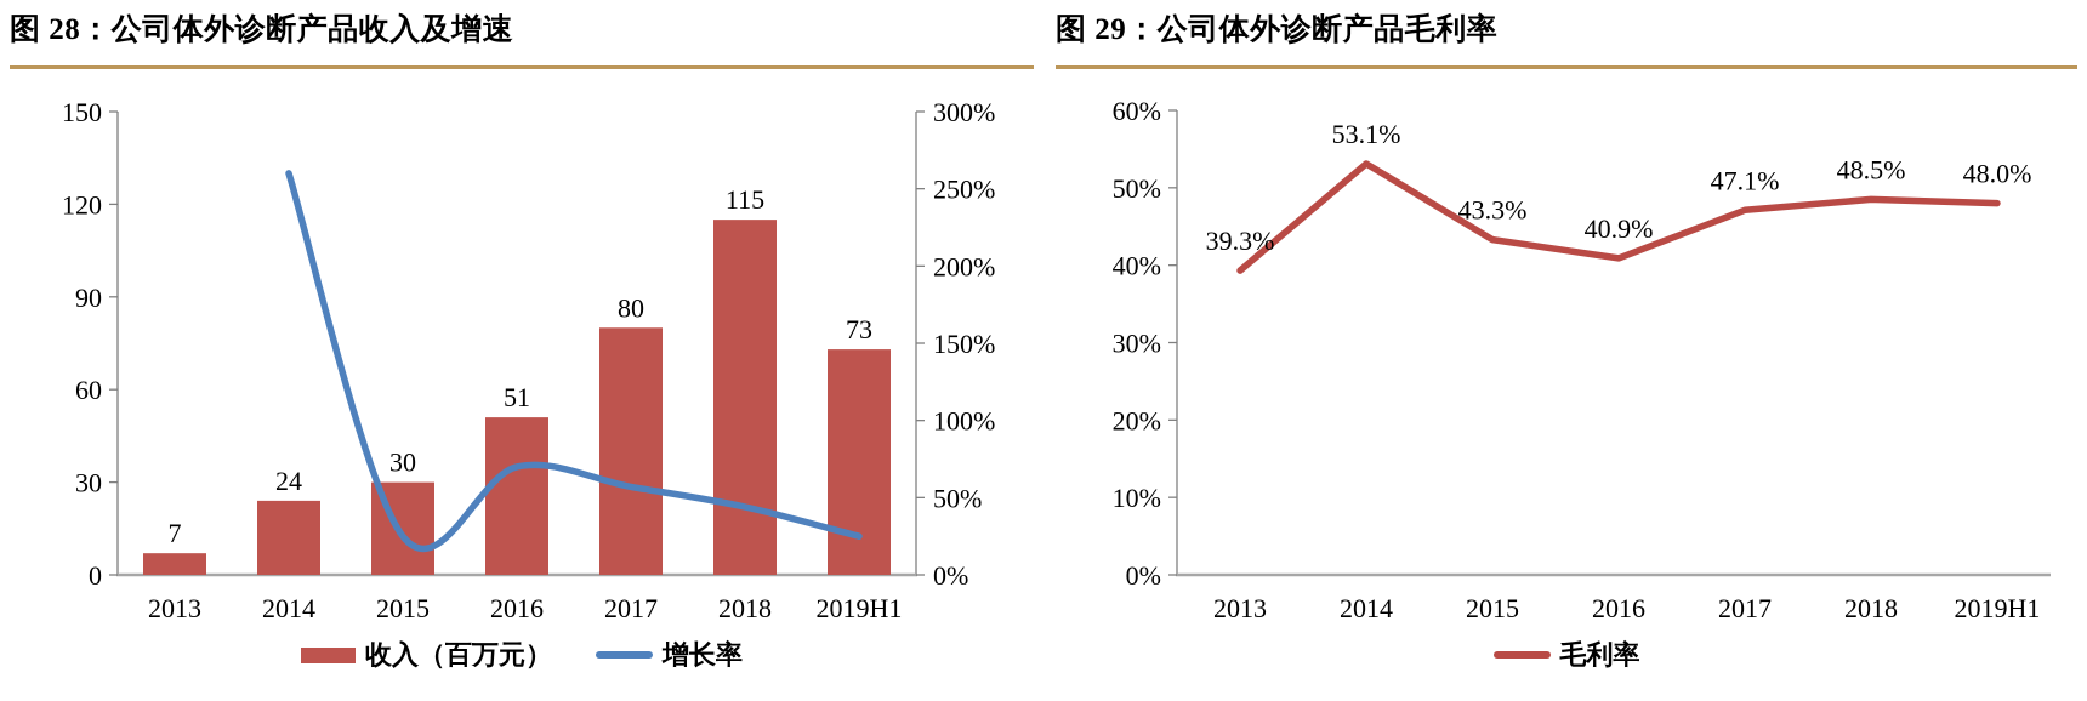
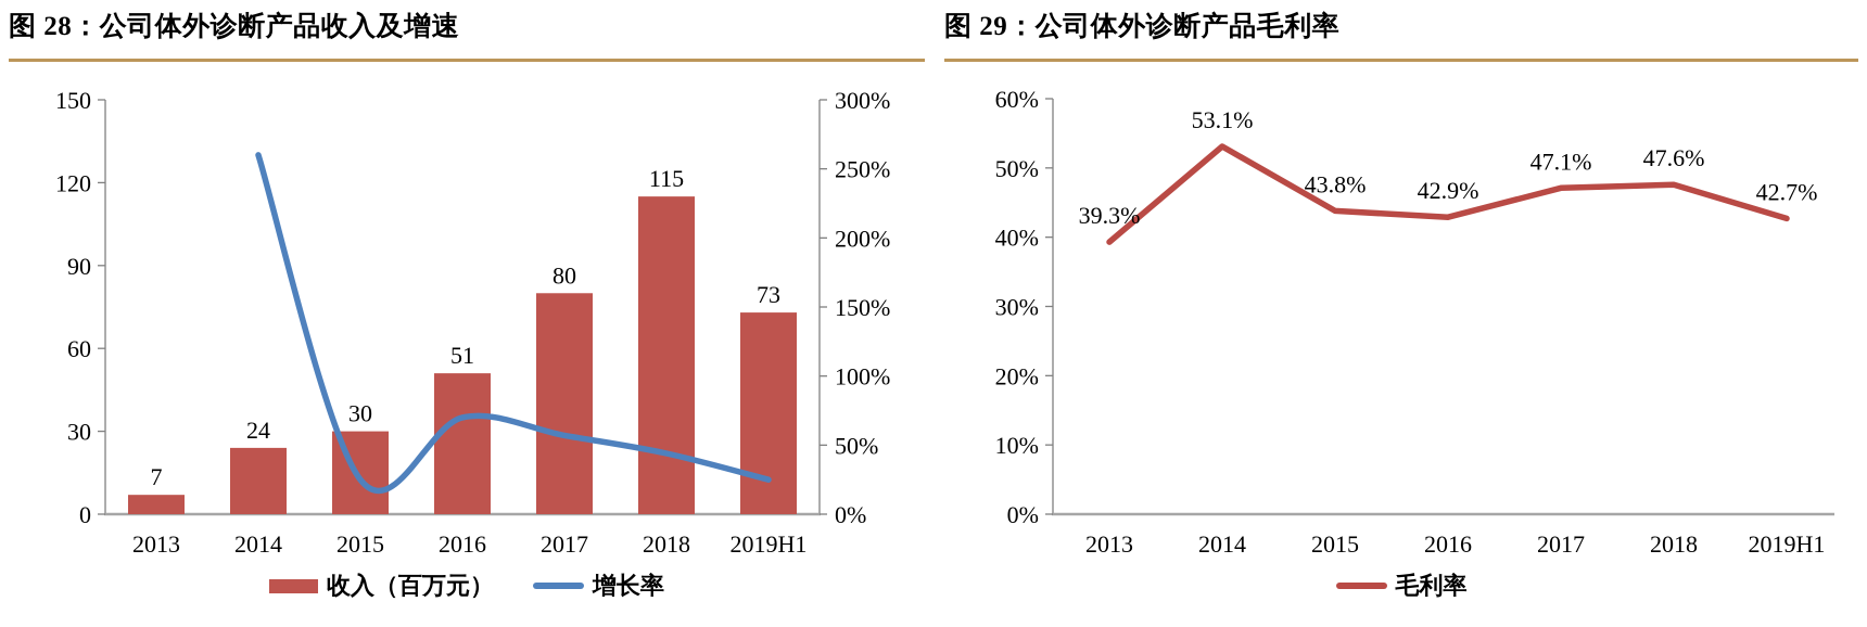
图 29：公司体外诊断产品毛利率/2015: 43.3% -> 43.8%
图 29：公司体外诊断产品毛利率/2016: 40.9% -> 42.9%
图 29：公司体外诊断产品毛利率/2018: 48.5% -> 47.6%
图 29：公司体外诊断产品毛利率/2019H1: 48.0% -> 42.7%
